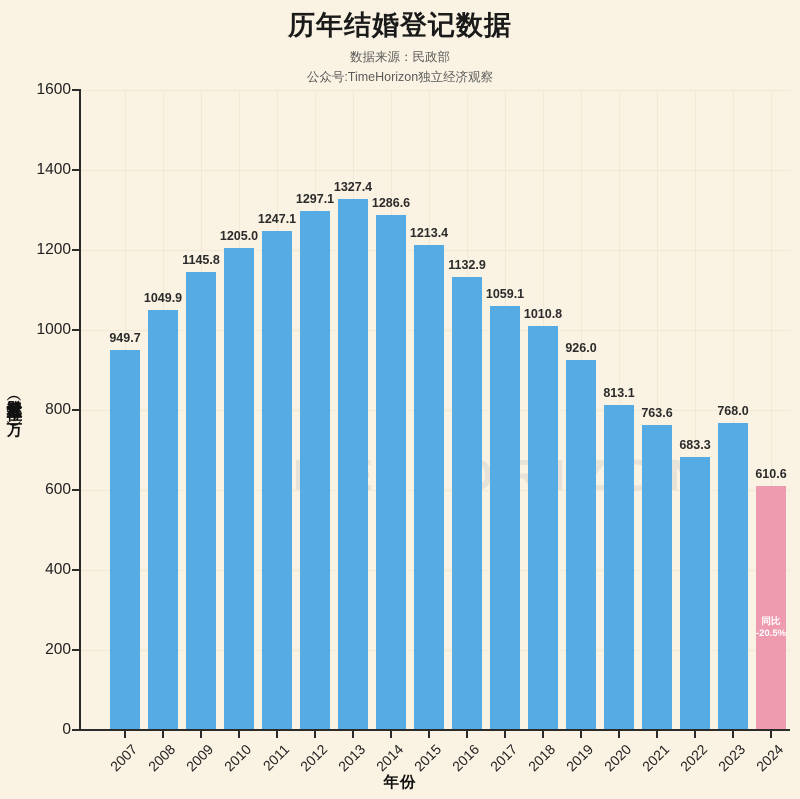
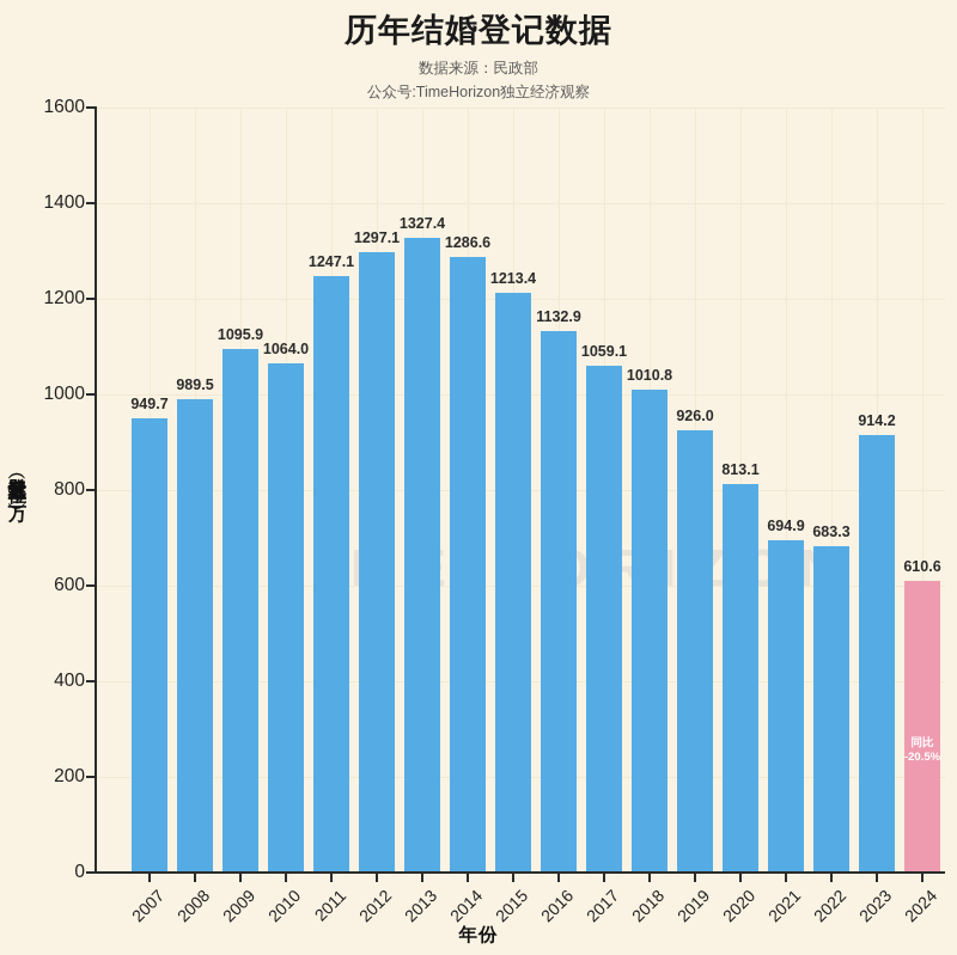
2008: 1049.9 -> 989.5
2009: 1145.8 -> 1095.9
2010: 1205.0 -> 1064.0
2021: 763.6 -> 694.9
2023: 768.0 -> 914.2
